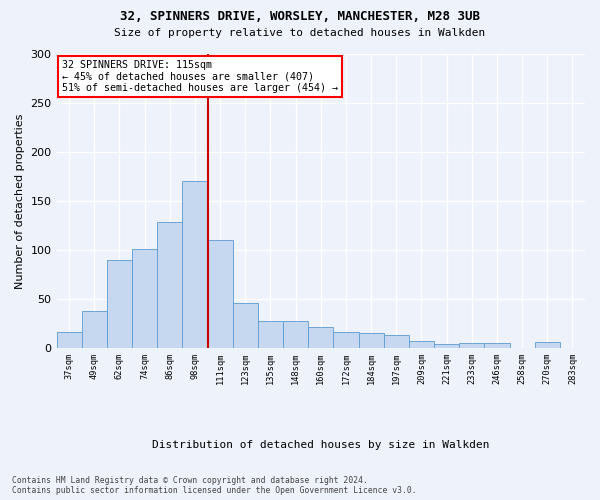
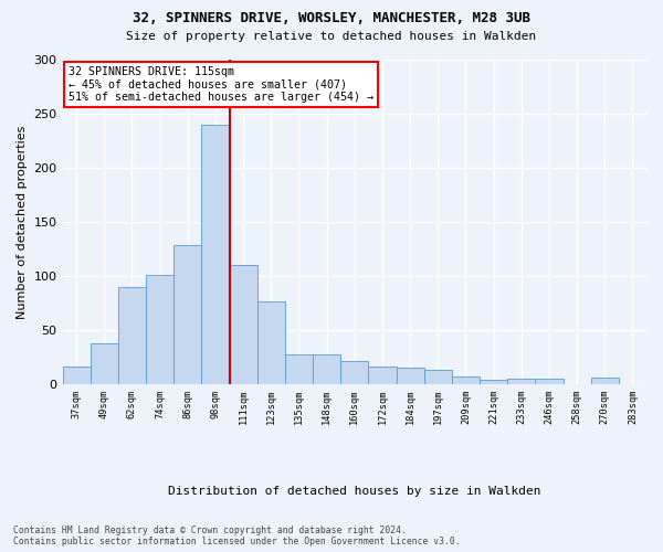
98sqm: 170 -> 240
123sqm: 46 -> 77
